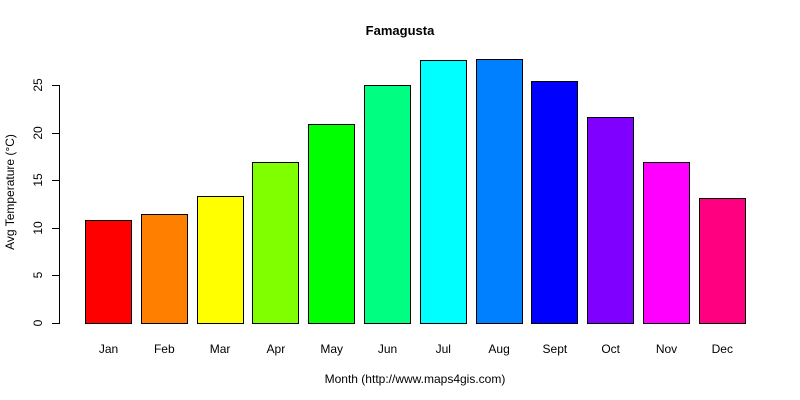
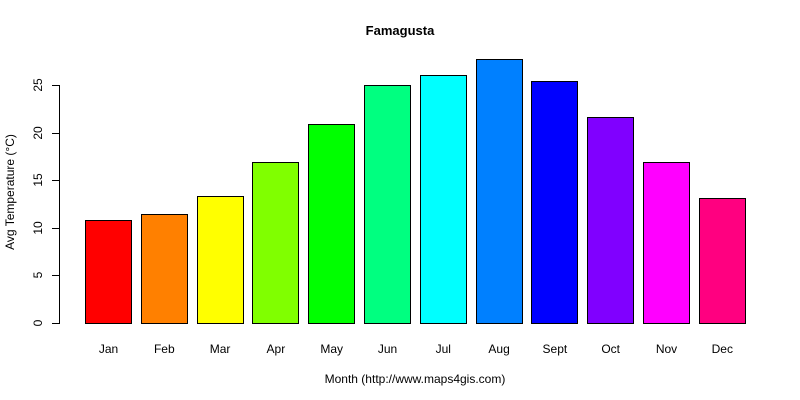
Jul: 28 -> 26
